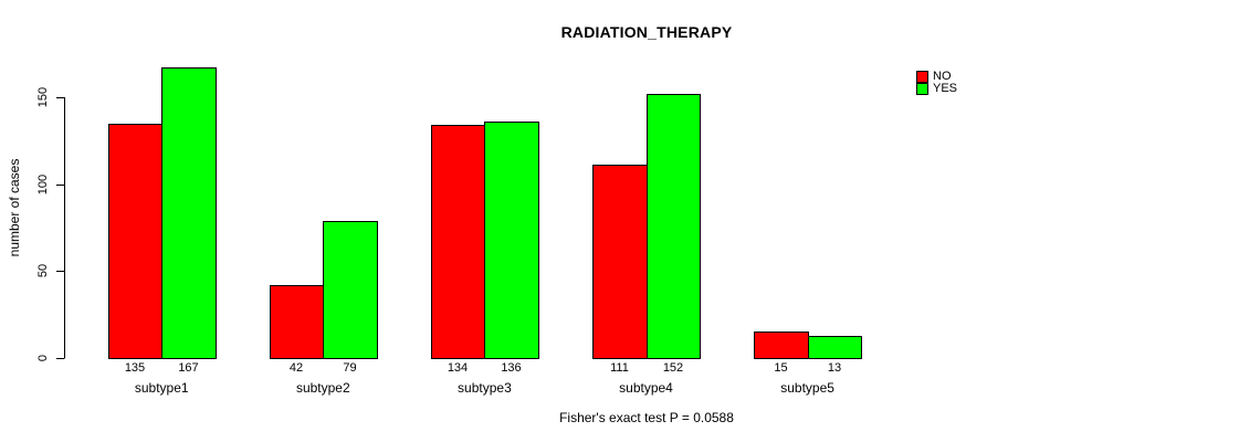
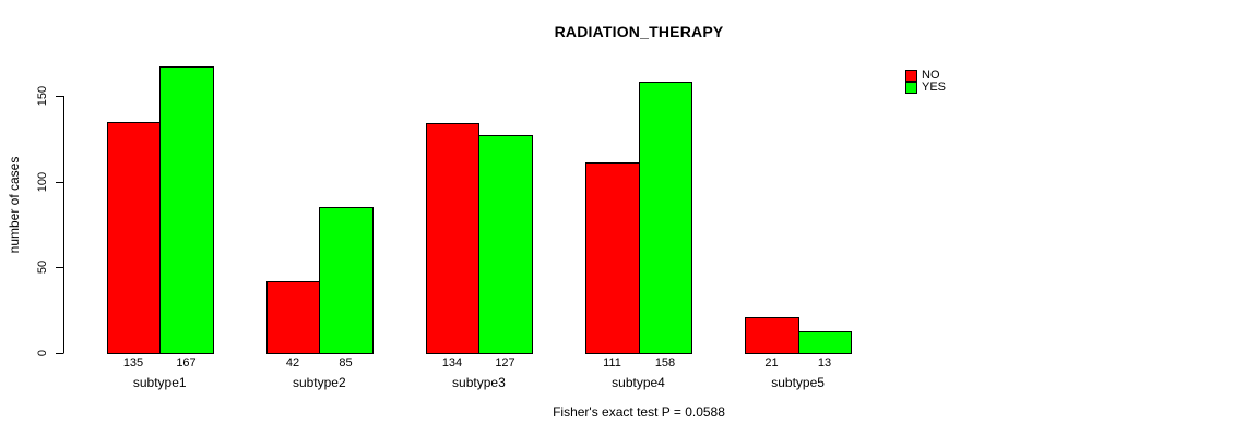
YES/subtype2: 79 -> 85
YES/subtype3: 136 -> 127
YES/subtype4: 152 -> 158
NO/subtype5: 15 -> 21
